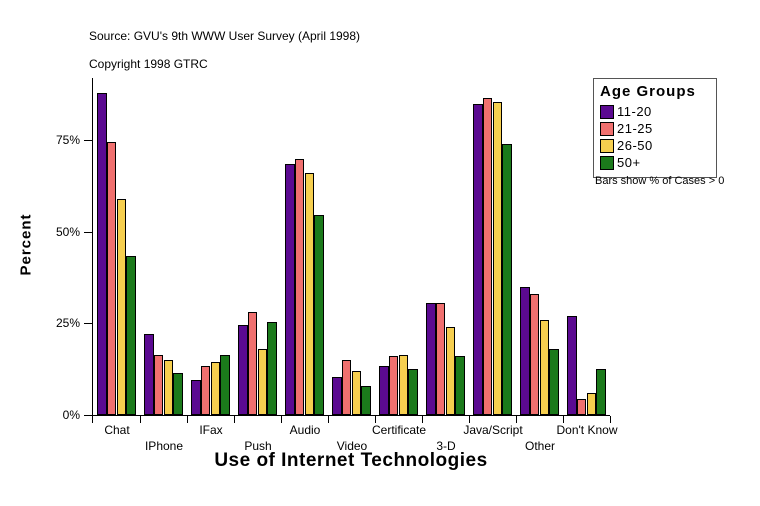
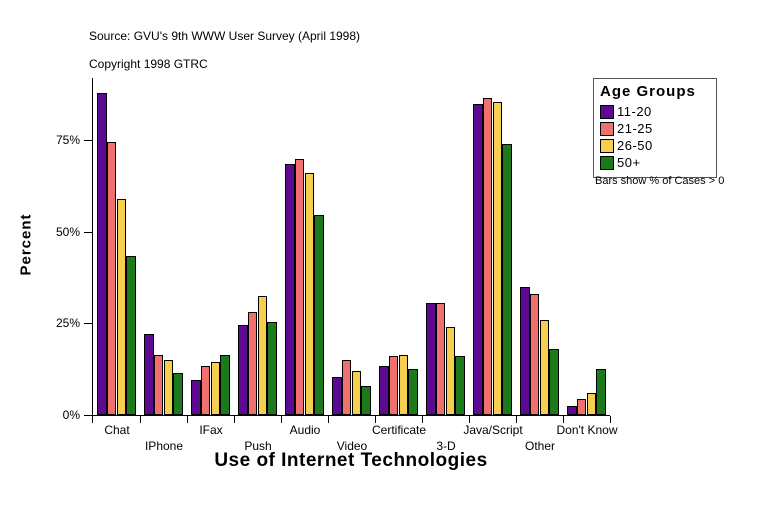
26-50/Push: 18% -> 32%
11-20/Don't Know: 27% -> 2%
